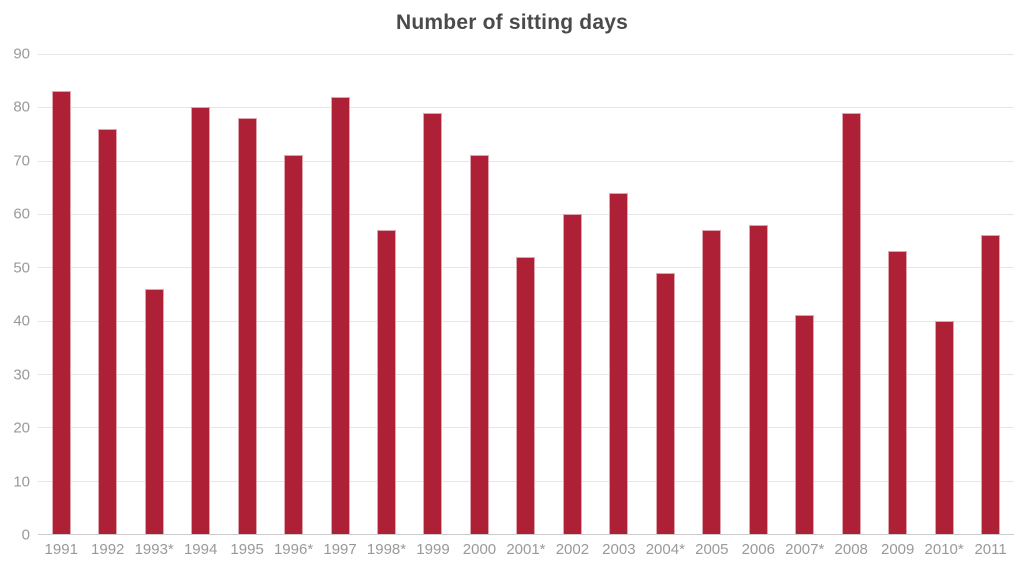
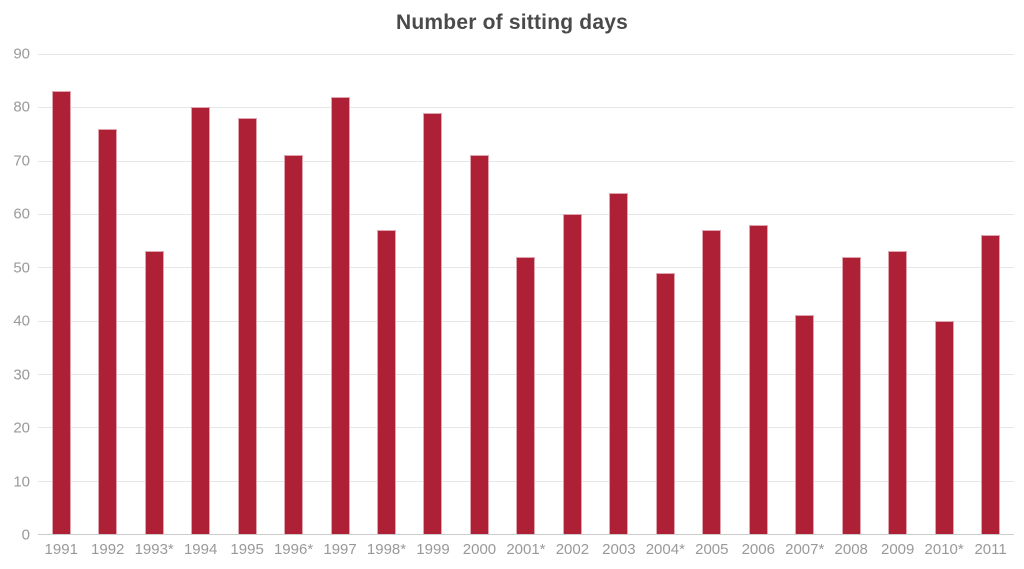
1993*: 46 -> 53
2008: 79 -> 52
